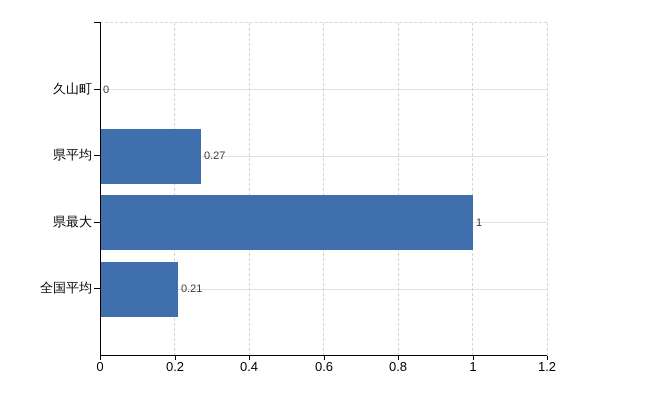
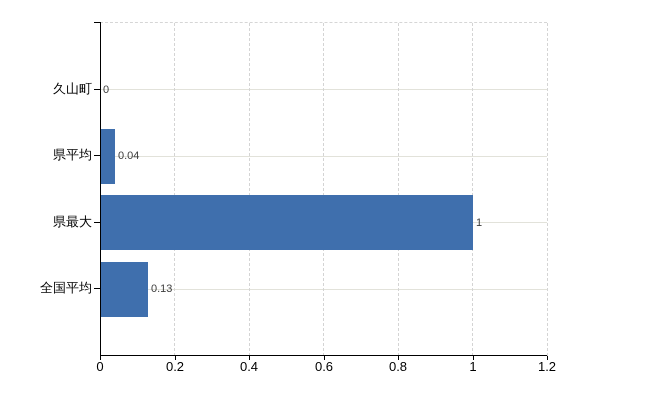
県平均: 0.27 -> 0.04
全国平均: 0.21 -> 0.13
